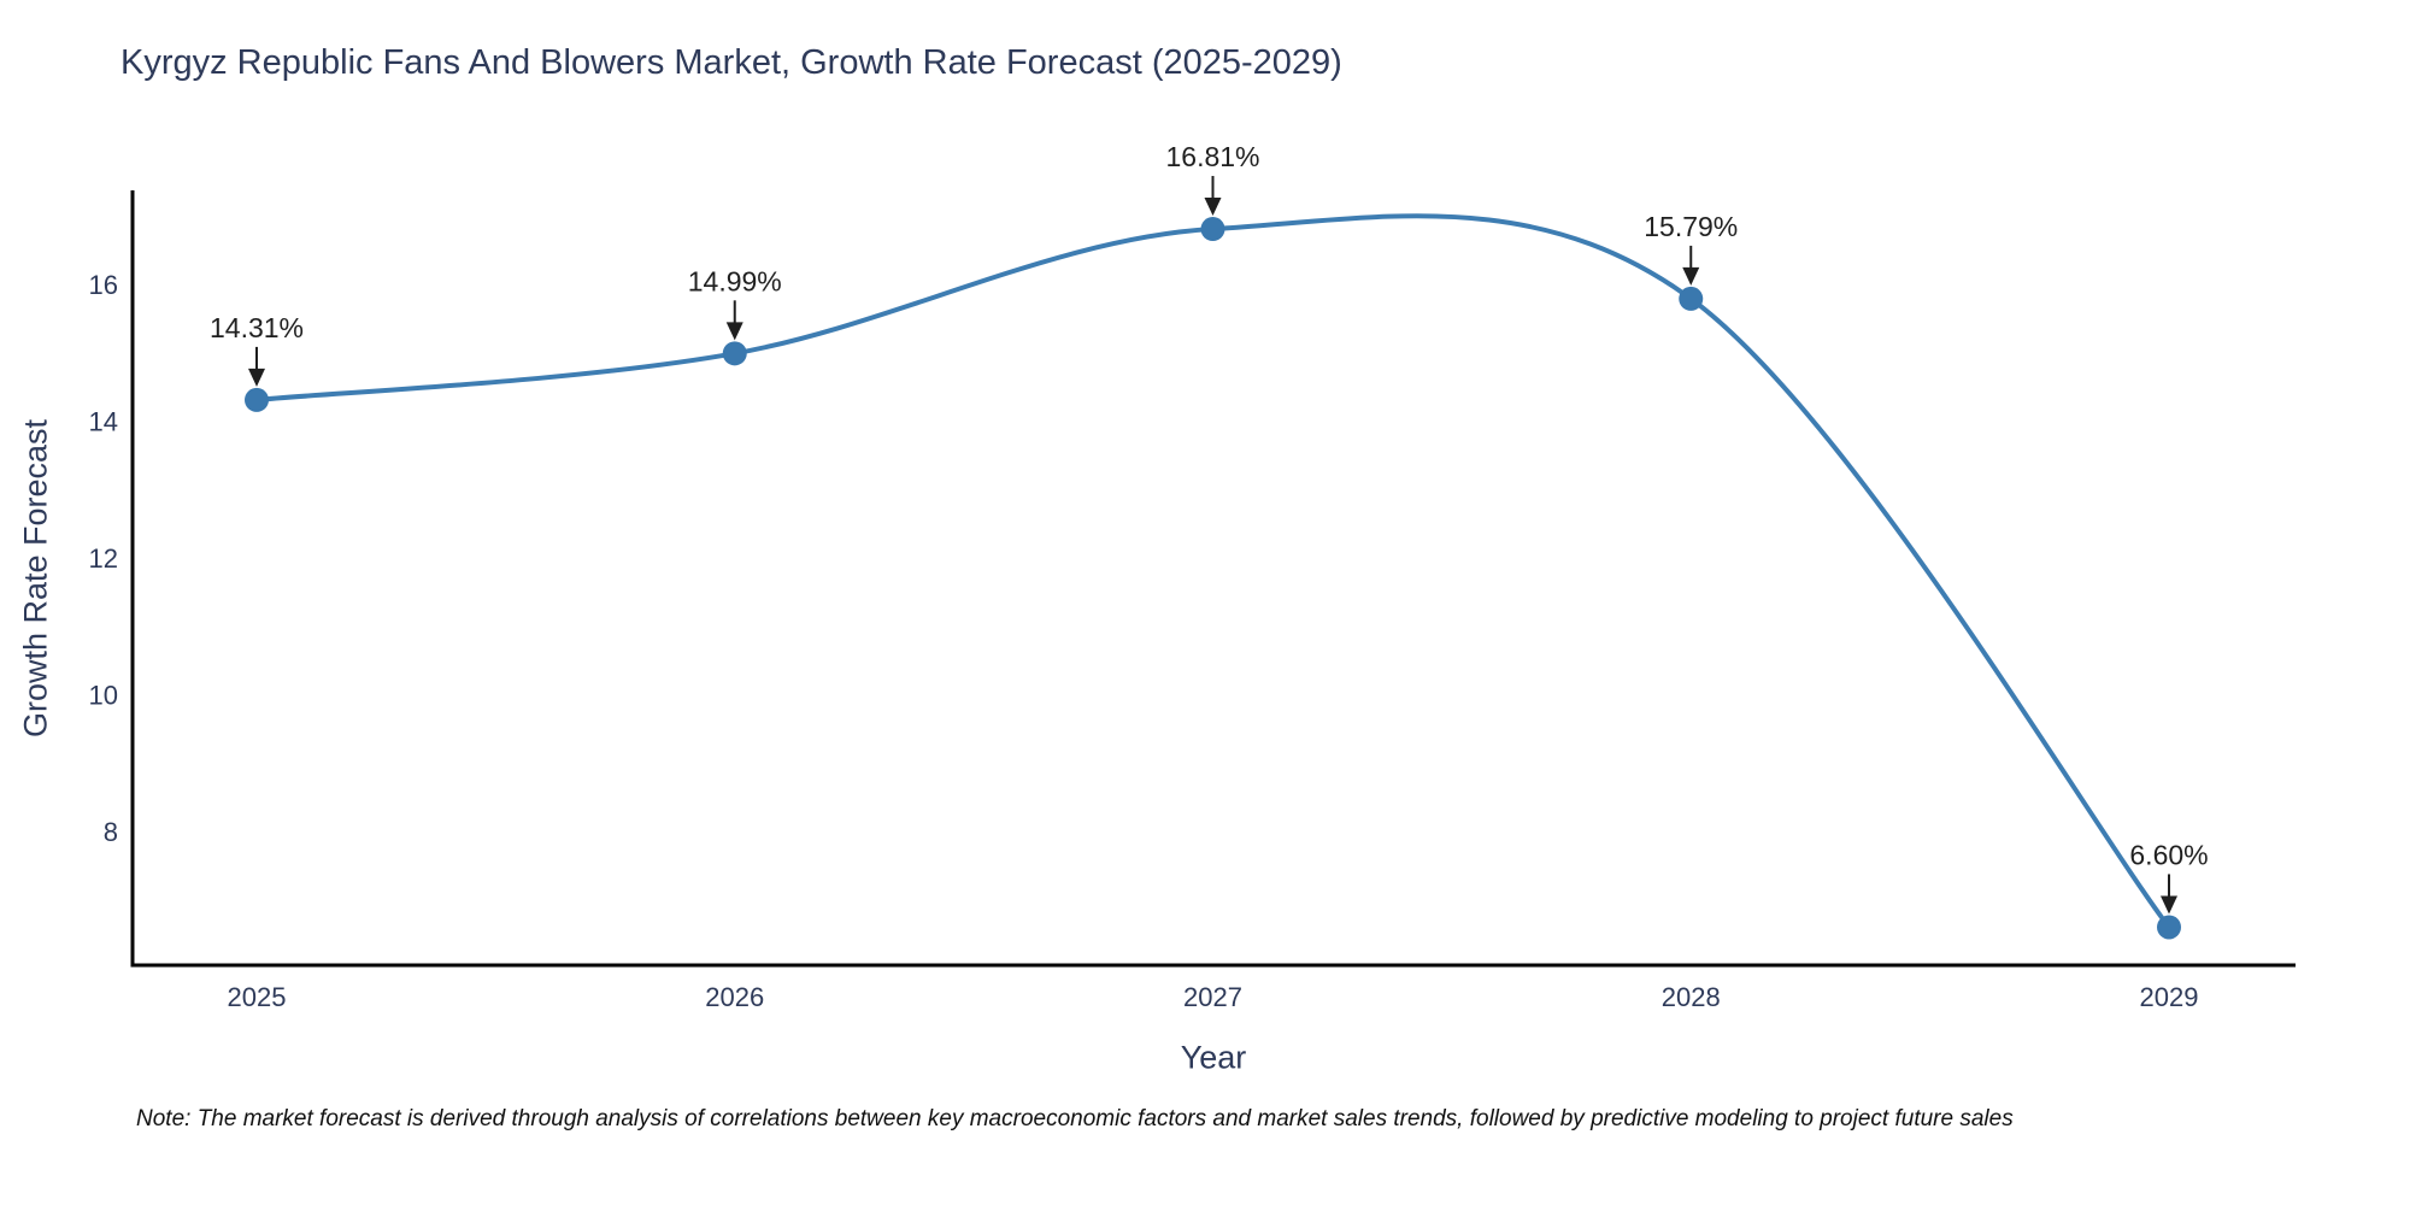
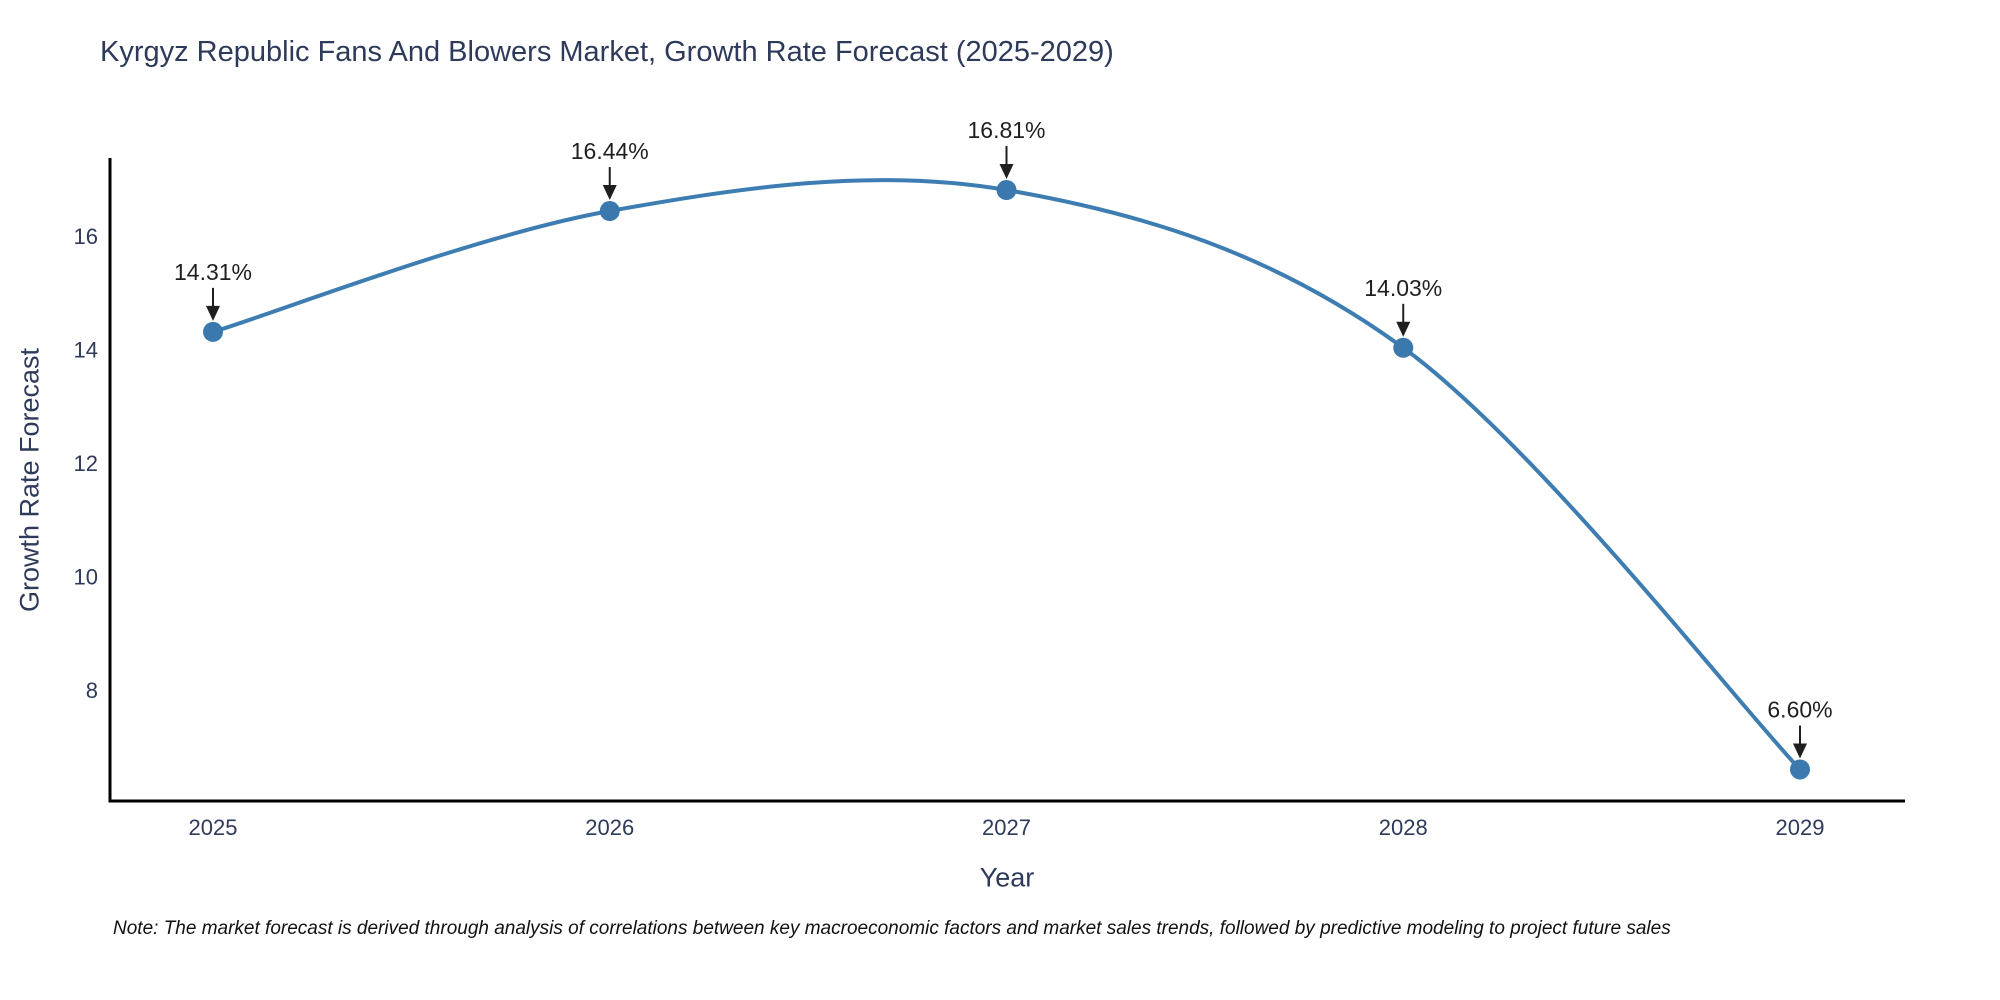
2026: 14.99% -> 16.44%
2028: 15.79% -> 14.03%
